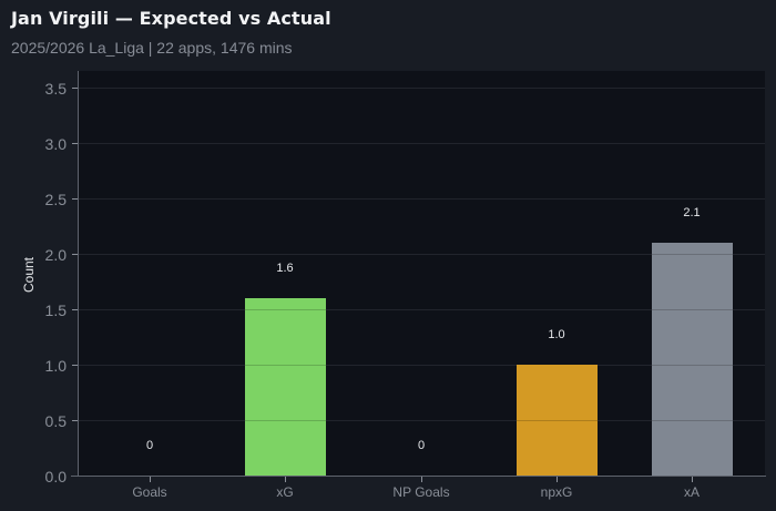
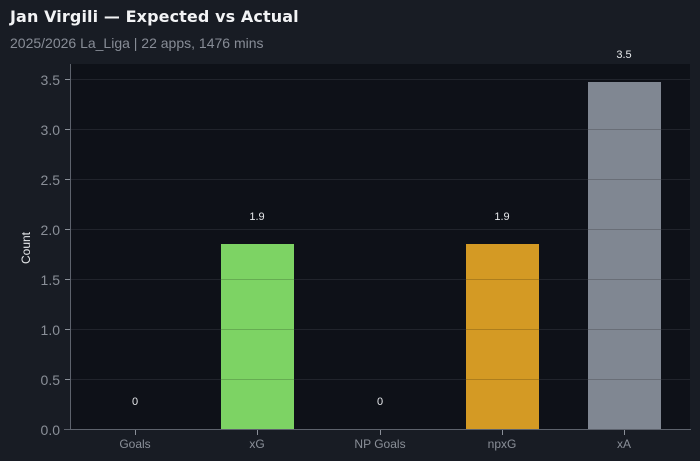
xG: 1.6 -> 1.9
npxG: 1.0 -> 1.9
xA: 2.1 -> 3.5
